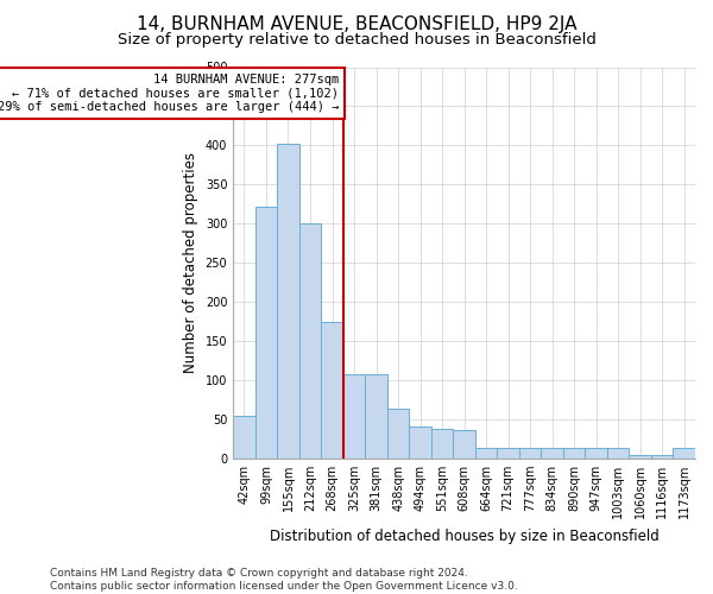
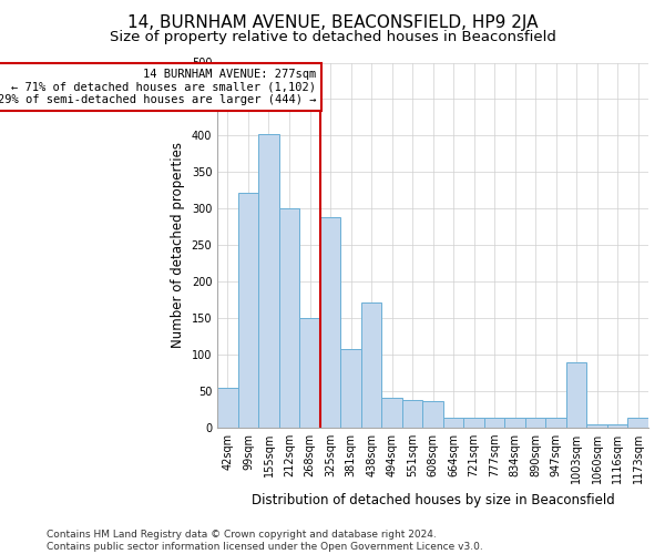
268sqm: 175 -> 150
325sqm: 108 -> 288
438sqm: 63 -> 172
1003sqm: 13 -> 90
